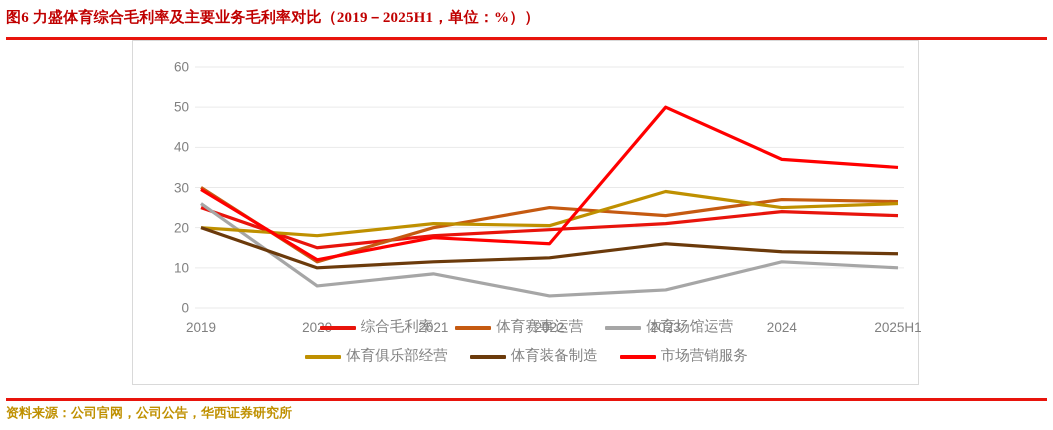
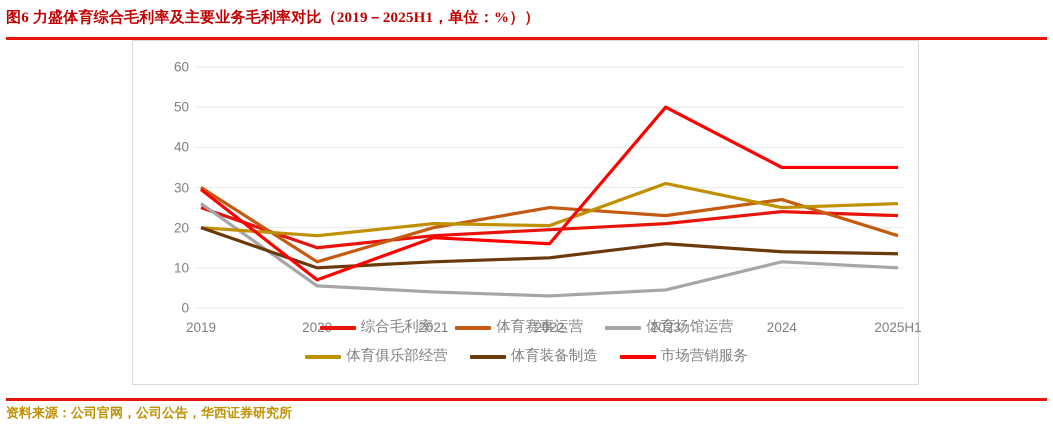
市场营销服务/2020: 12 -> 7
体育场馆运营/2021: 8 -> 4
体育俱乐部经营/2023: 29 -> 31
市场营销服务/2024: 37 -> 35
体育赛事运营/2025H1: 26 -> 18
